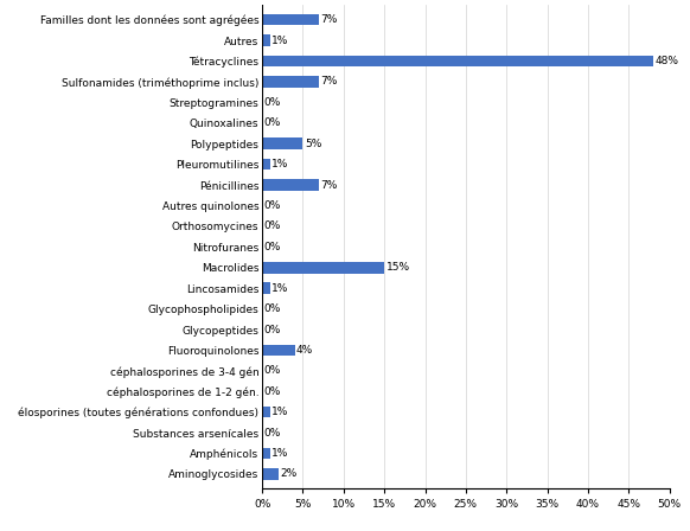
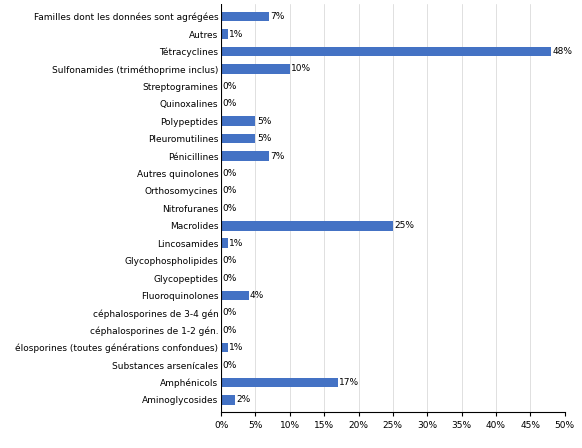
Sulfonamides (triméthoprime inclus): 7% -> 10%
Pleuromutilines: 1% -> 5%
Macrolides: 15% -> 25%
Amphénicols: 1% -> 17%
